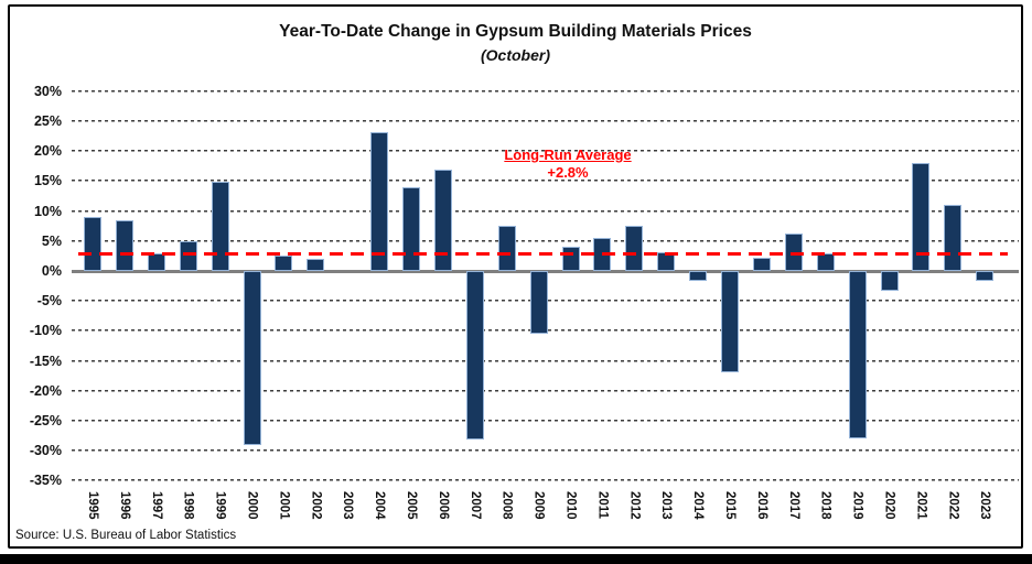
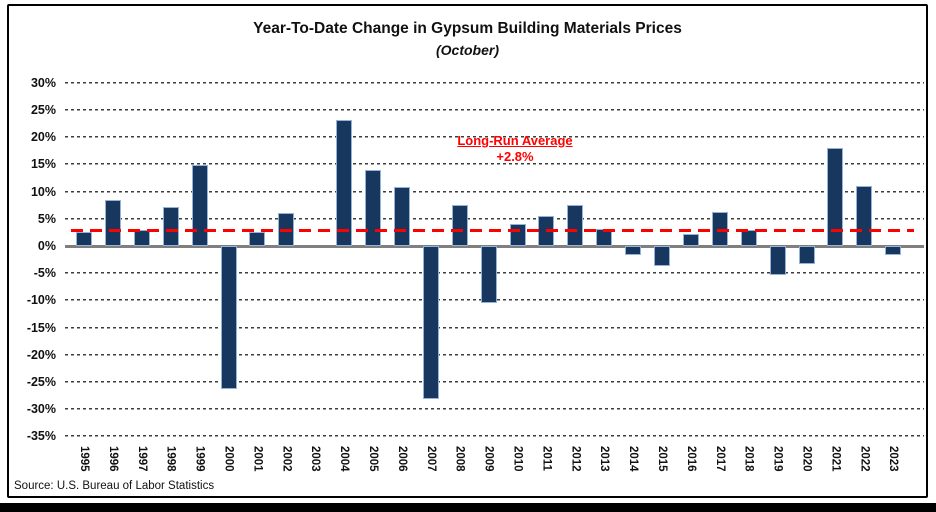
1995: 9% -> 3%
1998: 5% -> 7%
2000: -29% -> -26%
2002: 2% -> 6%
2006: 17% -> 11%
2015: -17% -> -4%
2019: -28% -> -5%
